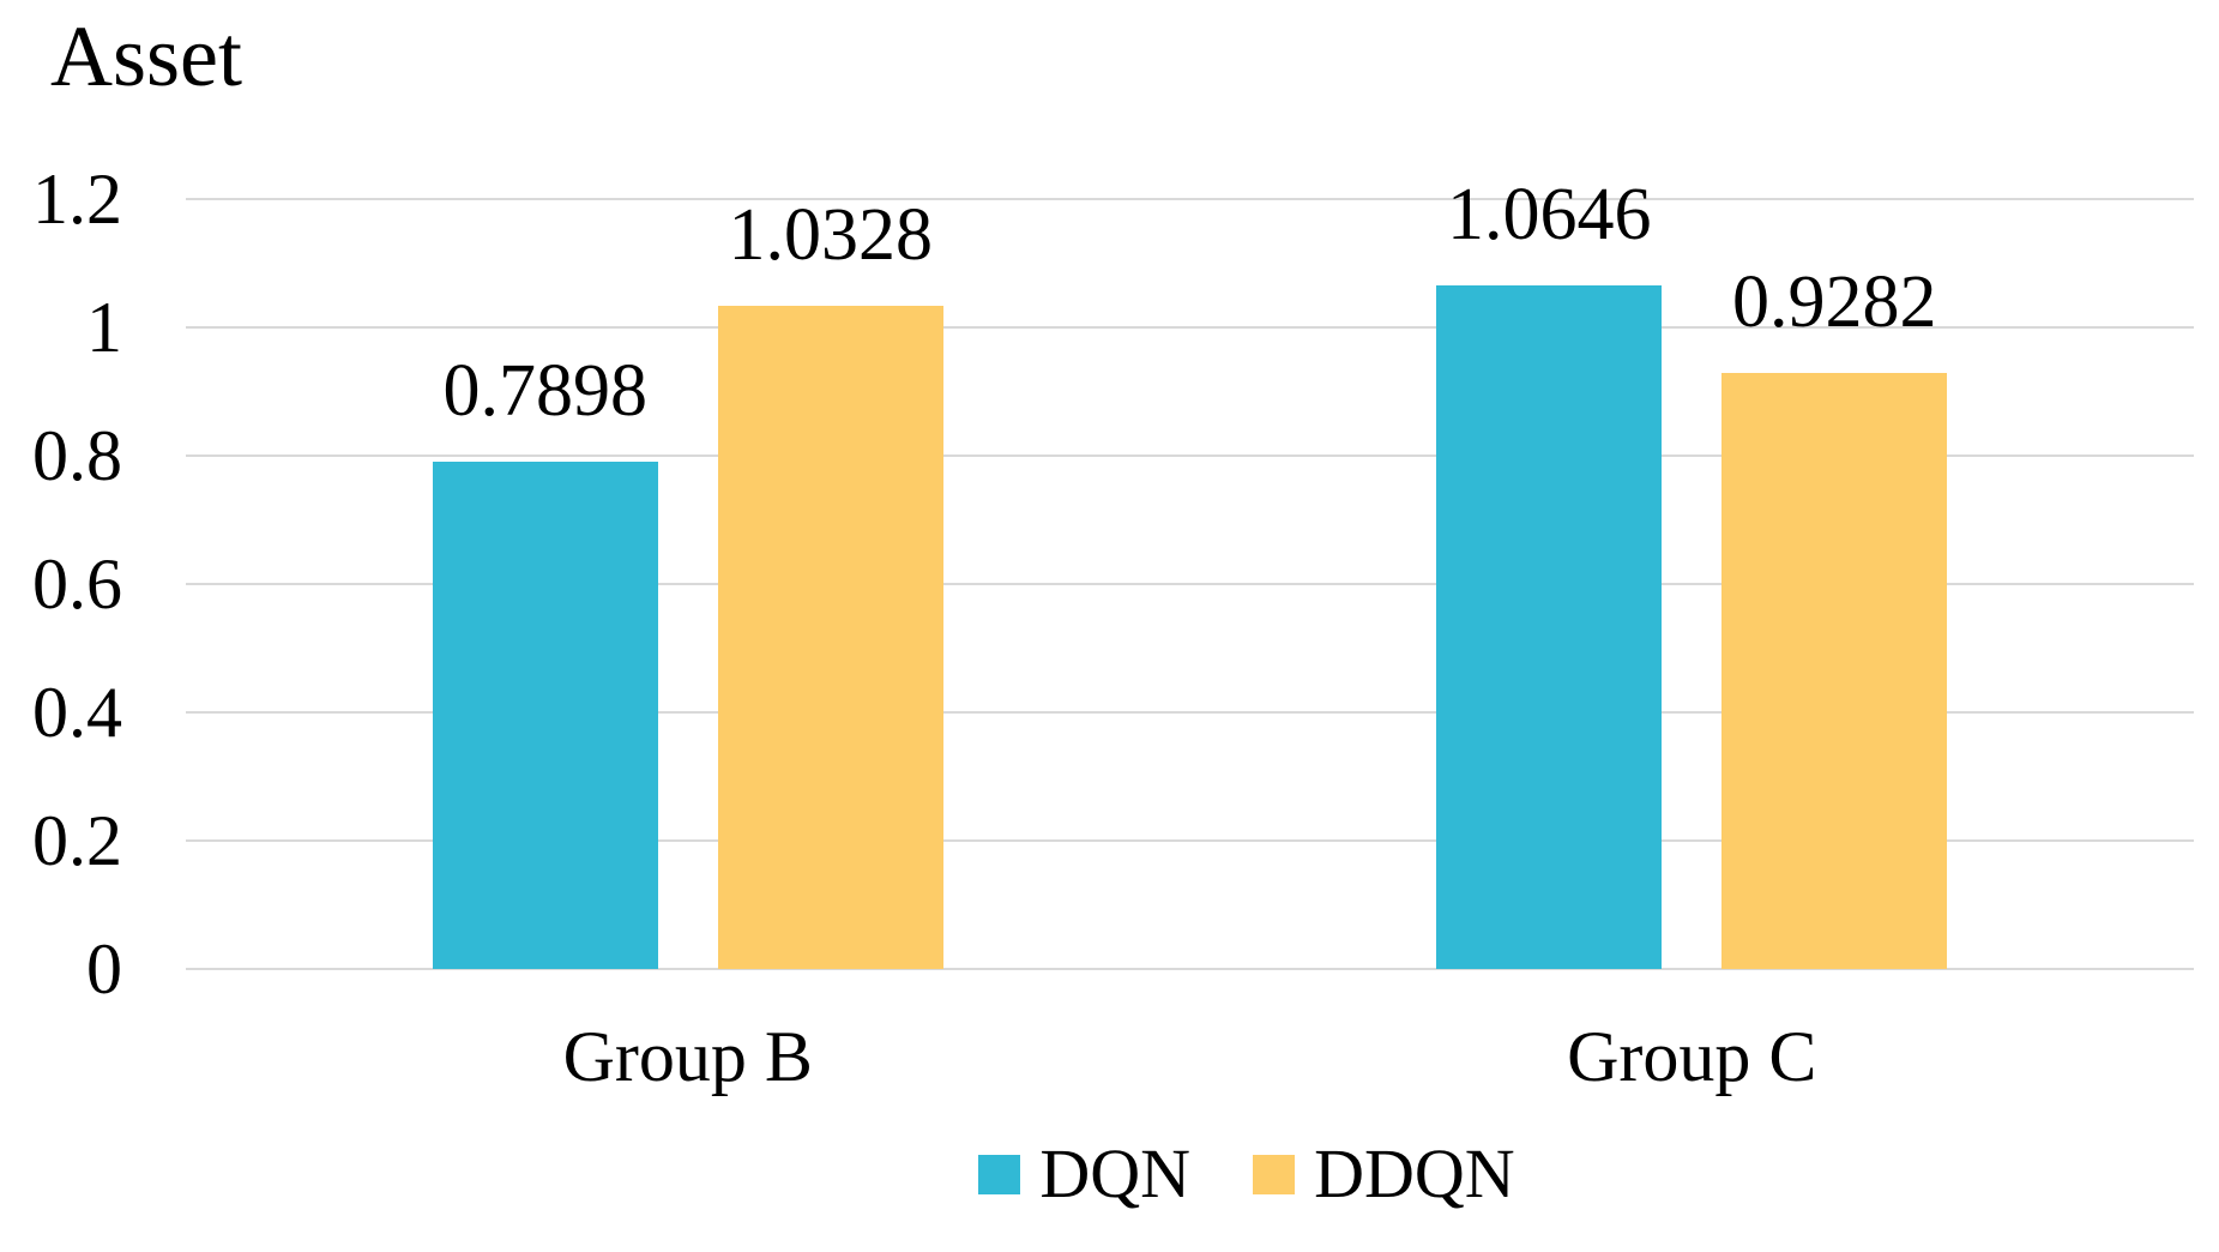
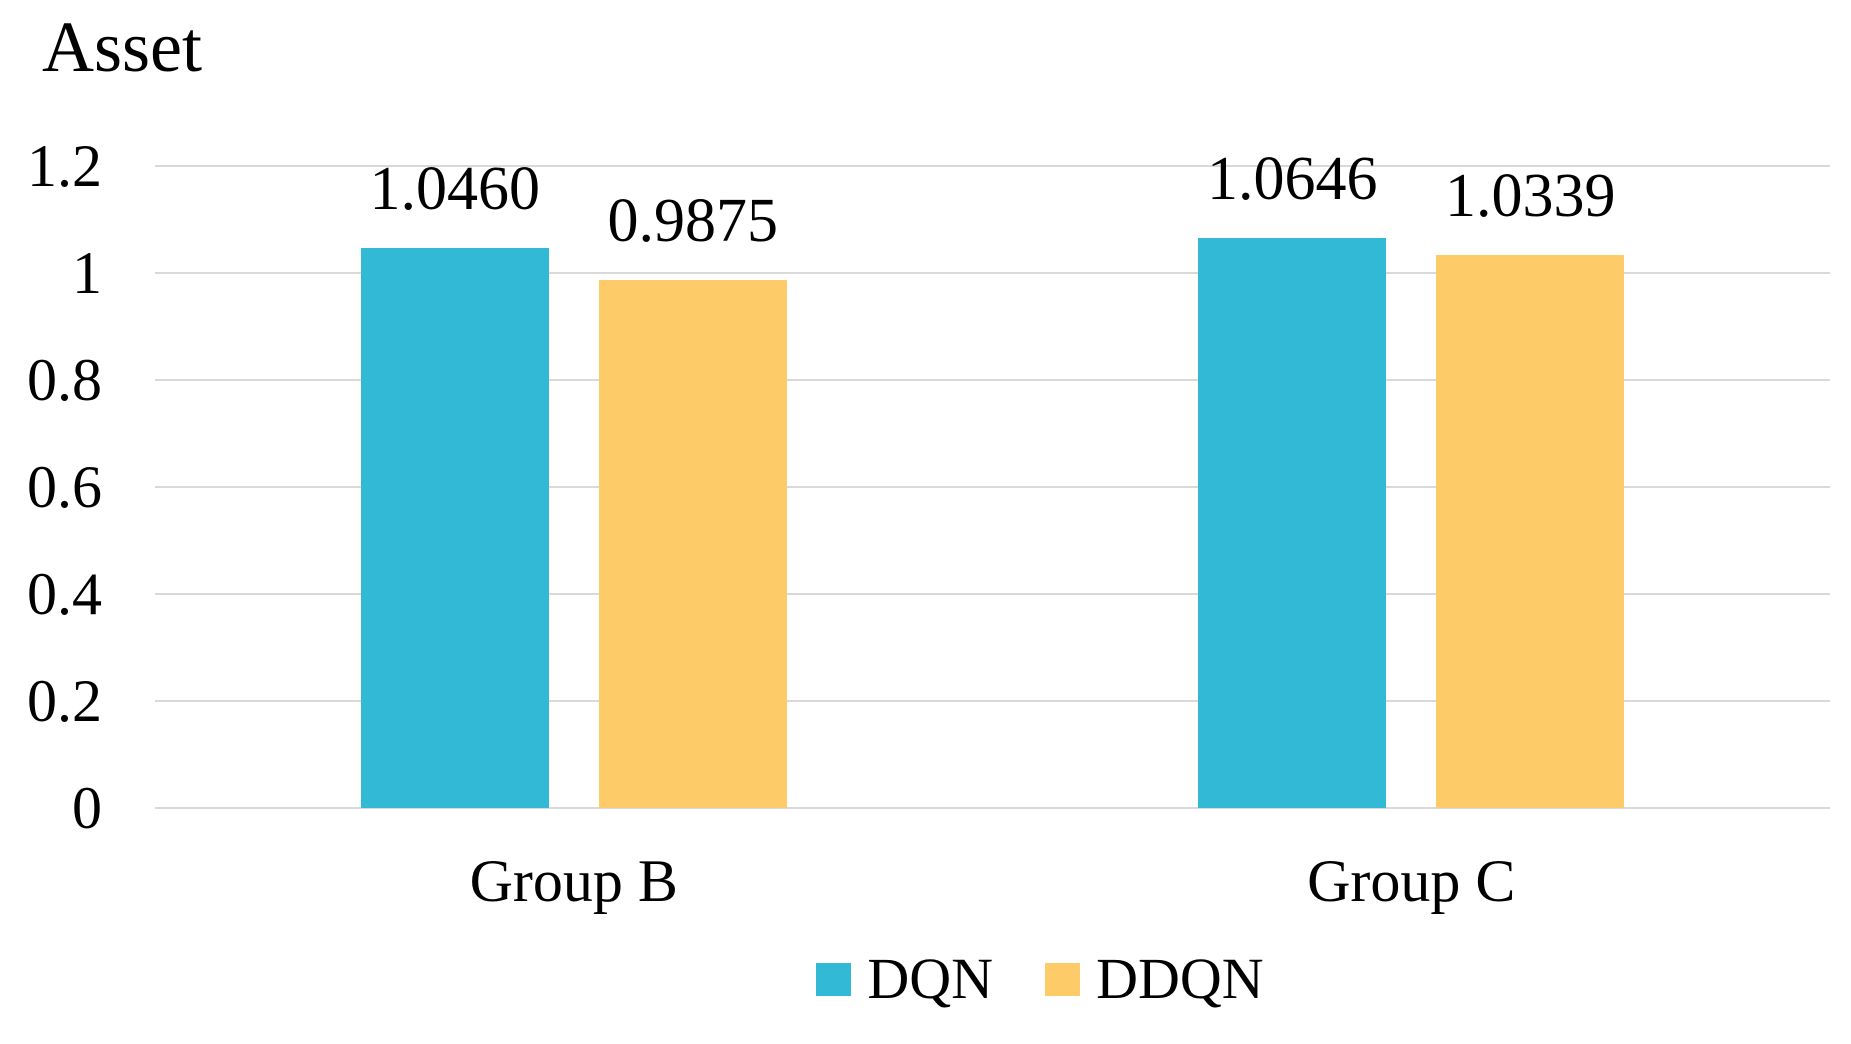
DQN/Group B: 0.7898 -> 1.0460
DDQN/Group B: 1.0328 -> 0.9875
DDQN/Group C: 0.9282 -> 1.0339
